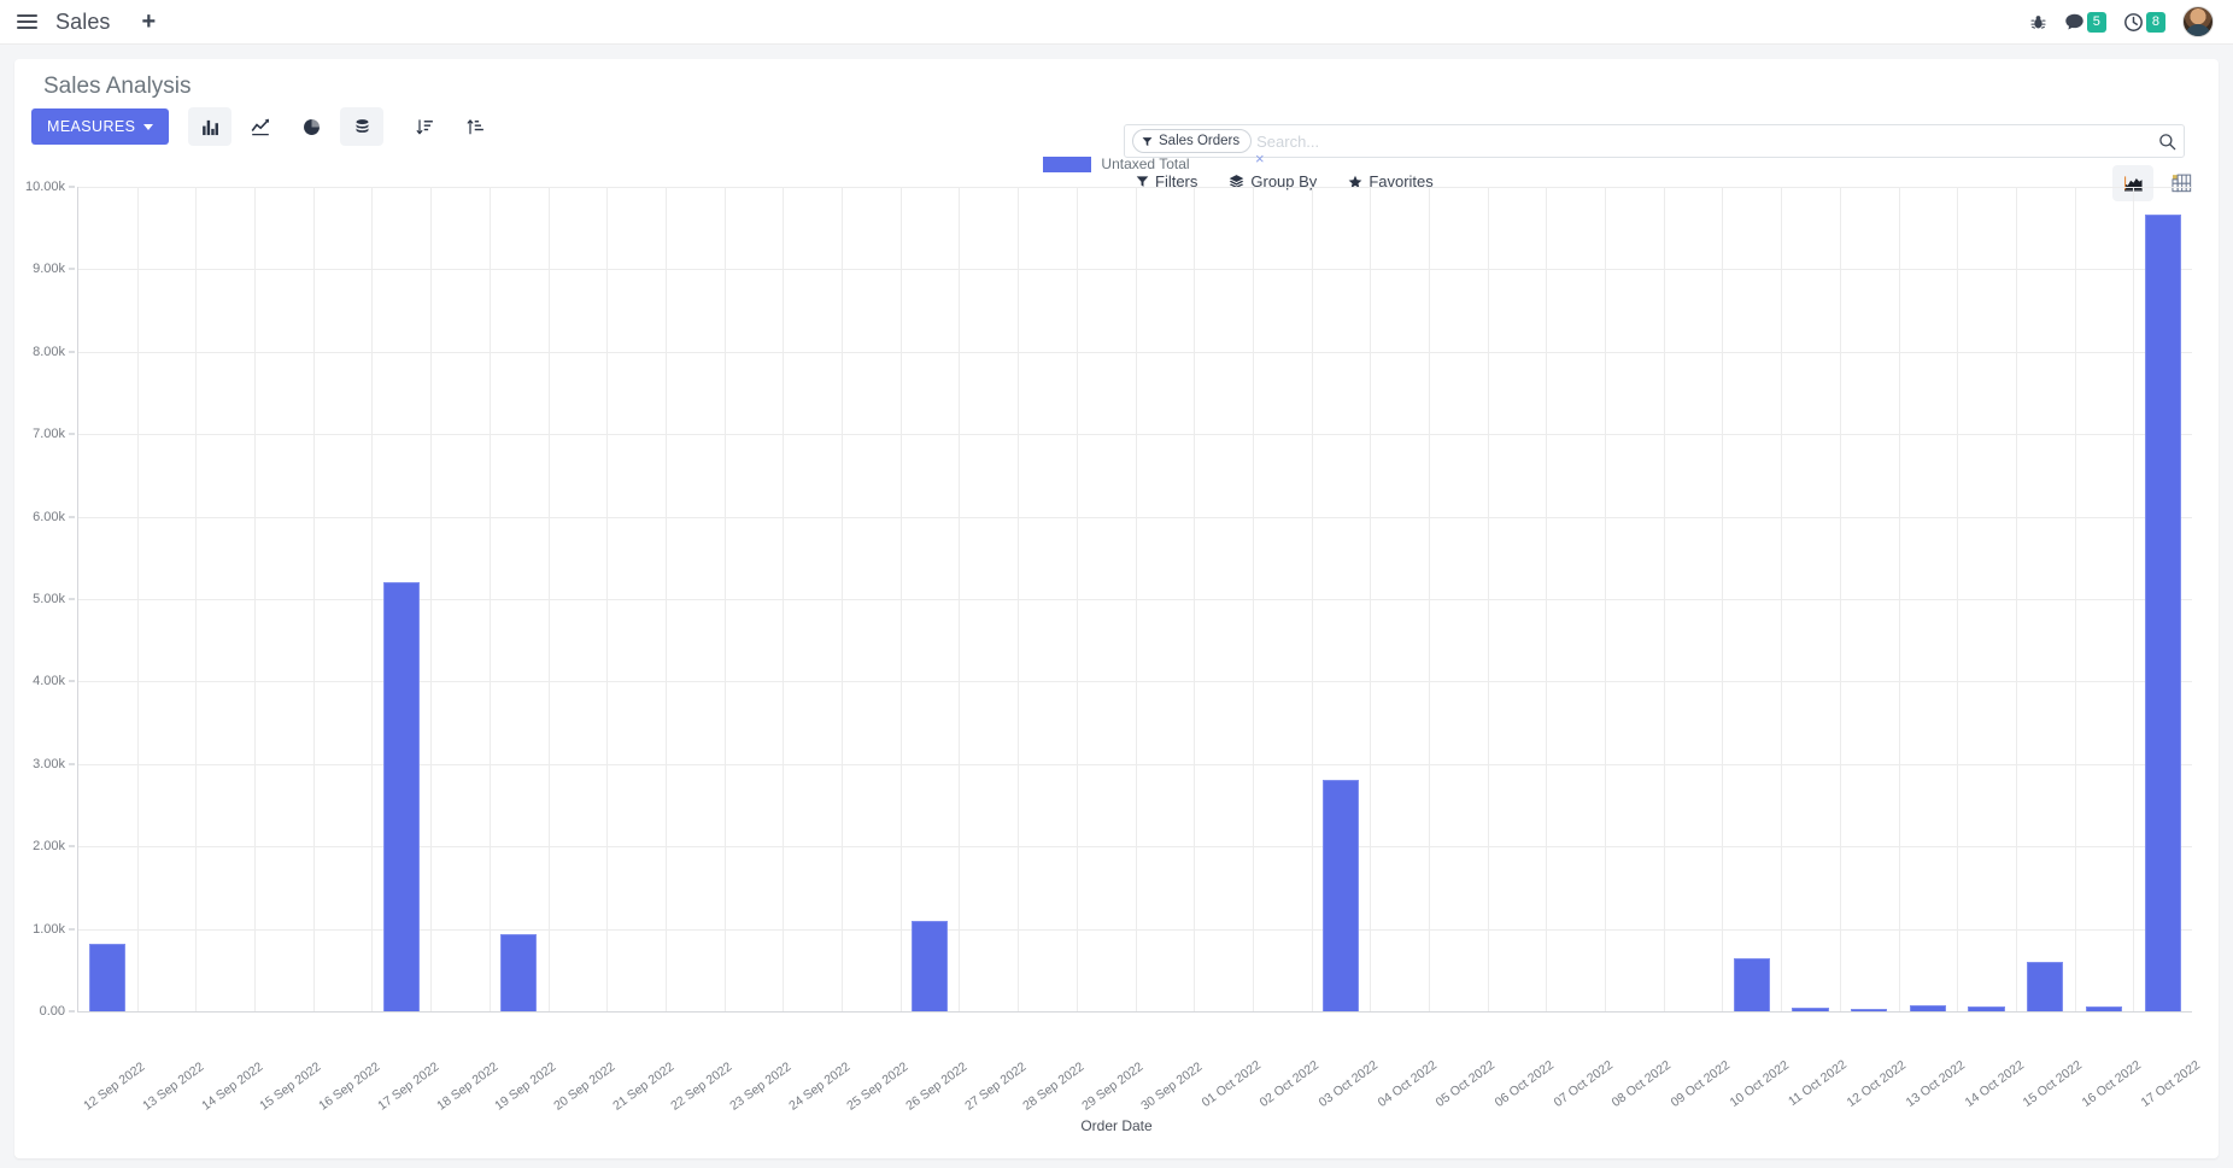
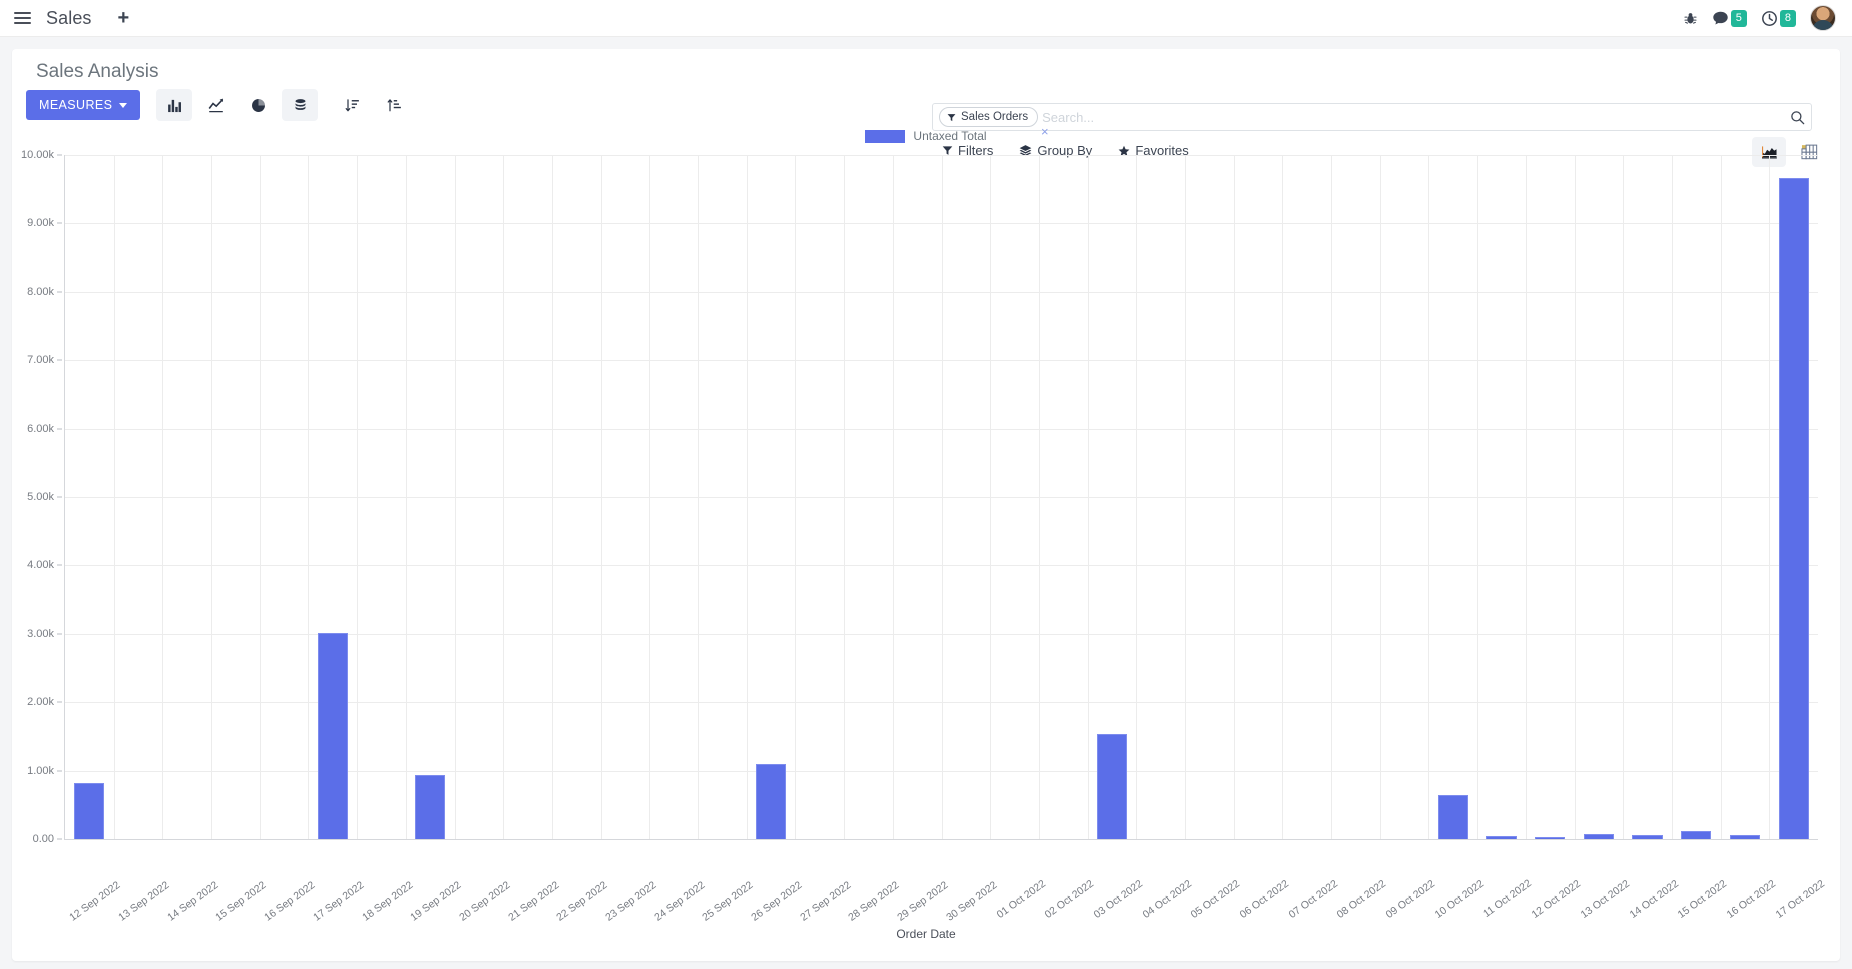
17 Sep 2022: 5.2k -> 3.0k
03 Oct 2022: 2.8k -> 1.5k
15 Oct 2022: 0.6k -> 0.1k
